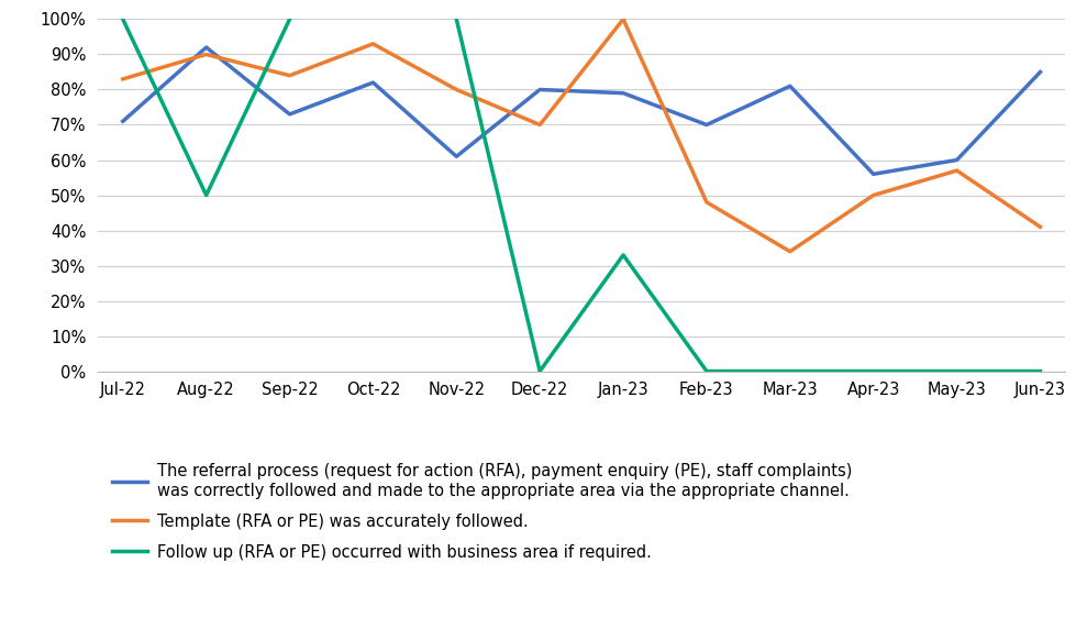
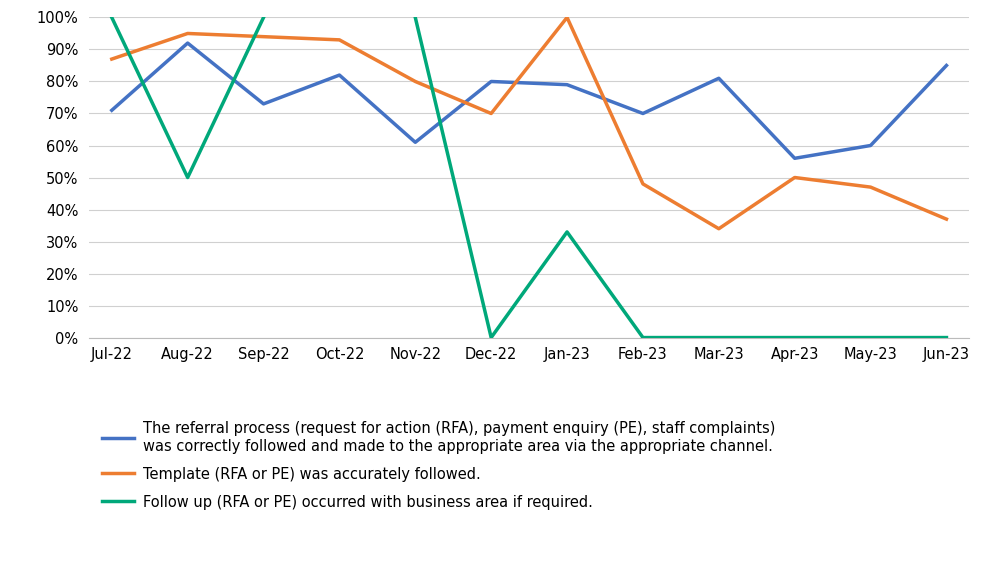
Template (RFA or PE) was accurately followed./Jul-22: 83% -> 87%
Template (RFA or PE) was accurately followed./Aug-22: 90% -> 95%
Template (RFA or PE) was accurately followed./Sep-22: 84% -> 94%
Template (RFA or PE) was accurately followed./May-23: 57% -> 47%
Template (RFA or PE) was accurately followed./Jun-23: 41% -> 37%
